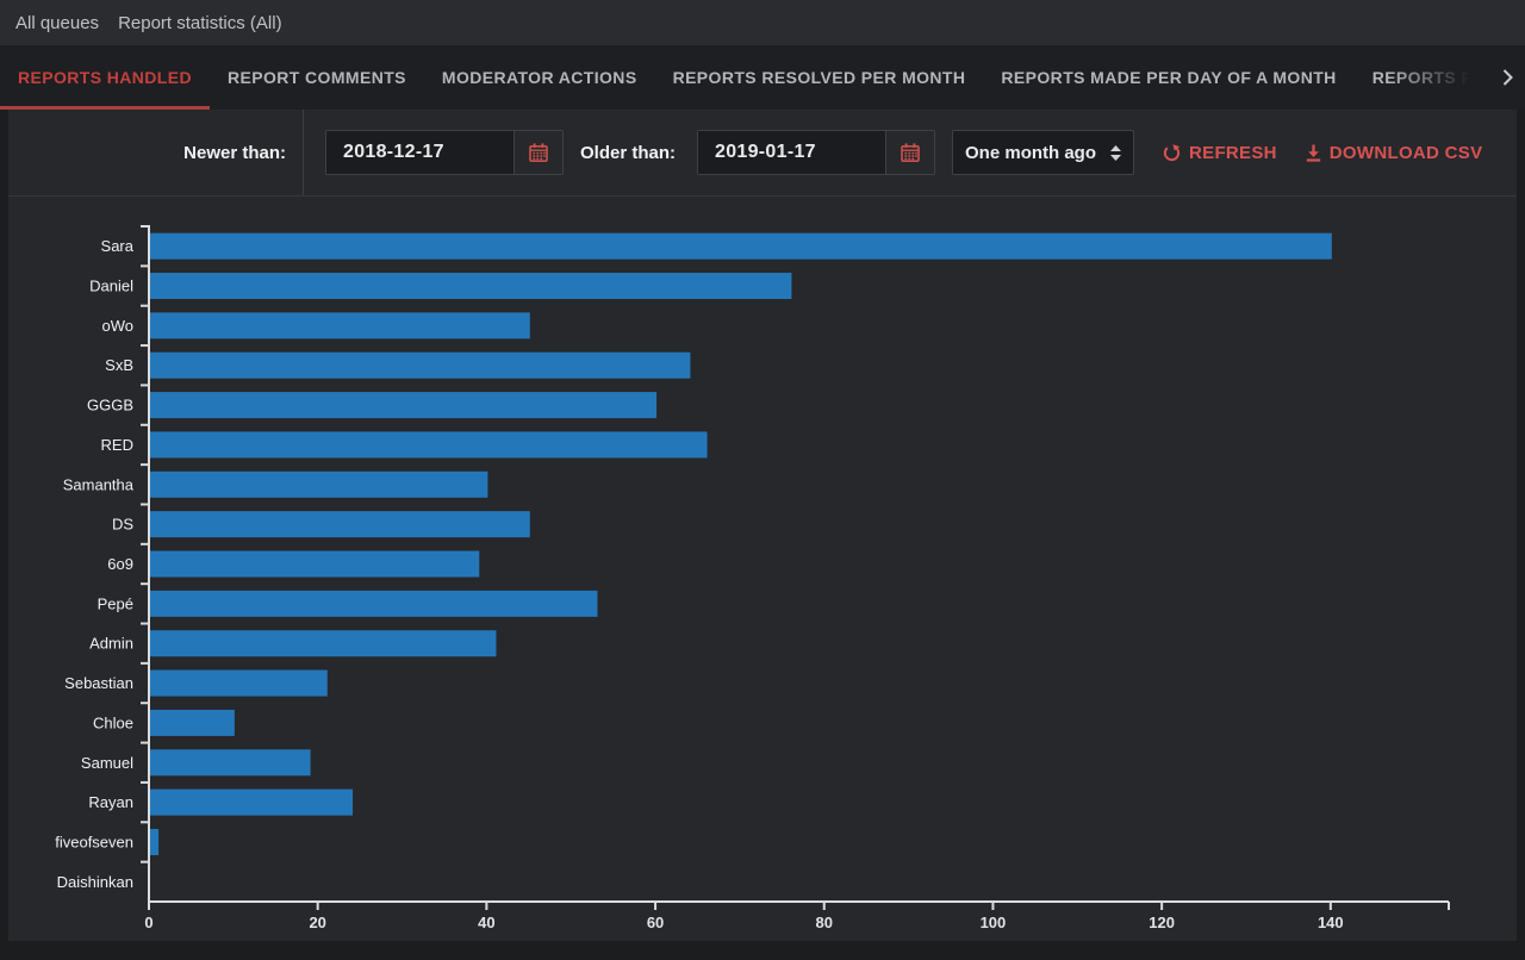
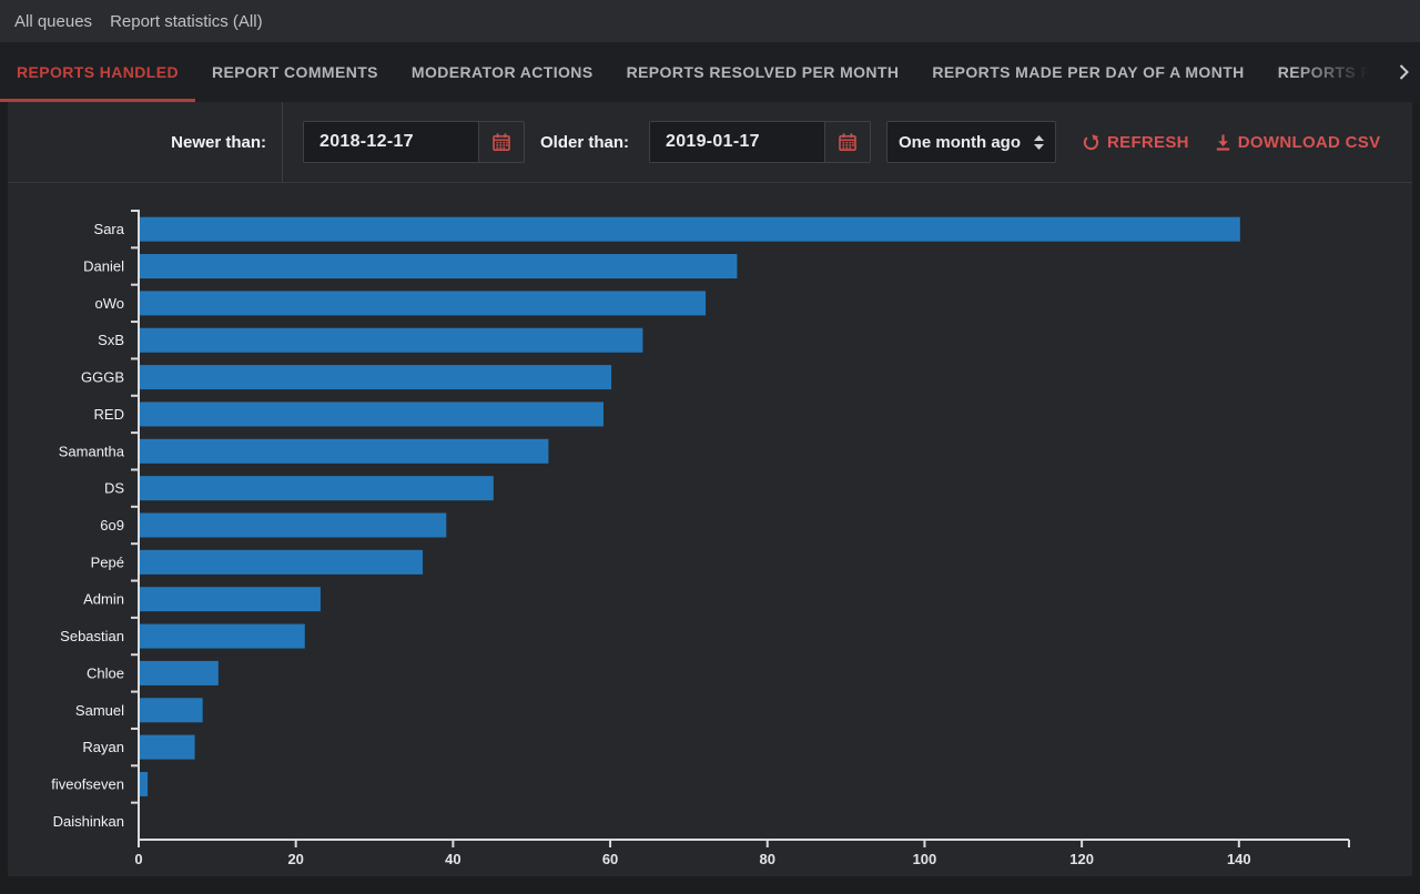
oWo: 45 -> 72
RED: 66 -> 59
Samantha: 40 -> 52
Pepé: 53 -> 36
Admin: 41 -> 23
Samuel: 19 -> 8
Rayan: 24 -> 7
